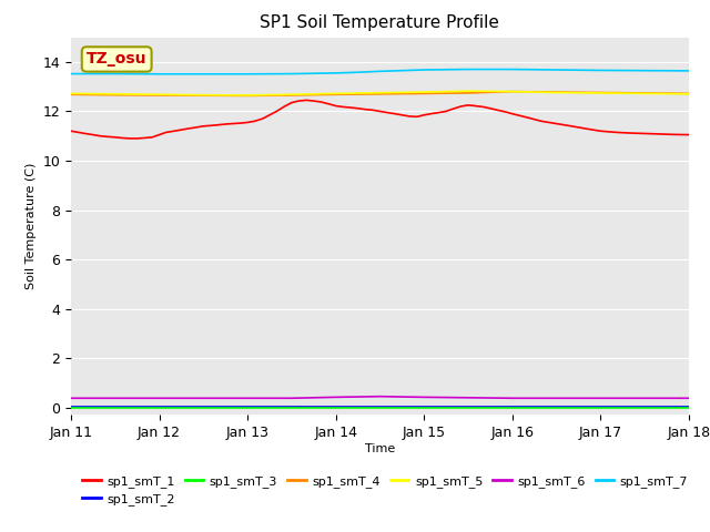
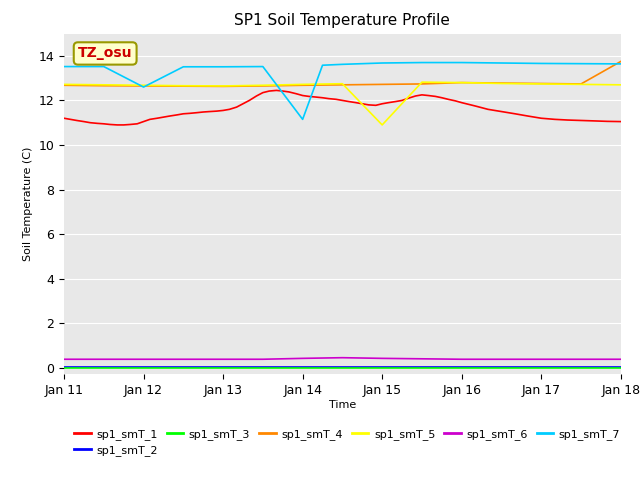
sp1_smT_7/Jan 12: 13.51 -> 12.60
sp1_smT_7/Jan 14: 13.55 -> 11.15
sp1_smT_5/Jan 15: 12.78 -> 10.90
sp1_smT_4/Jan 18: 12.72 -> 13.75
